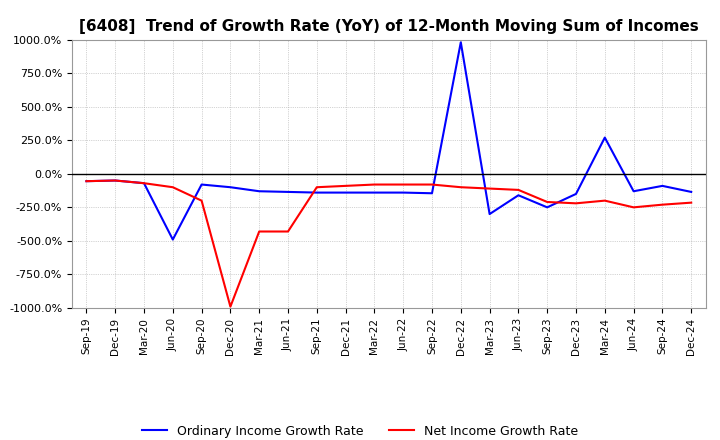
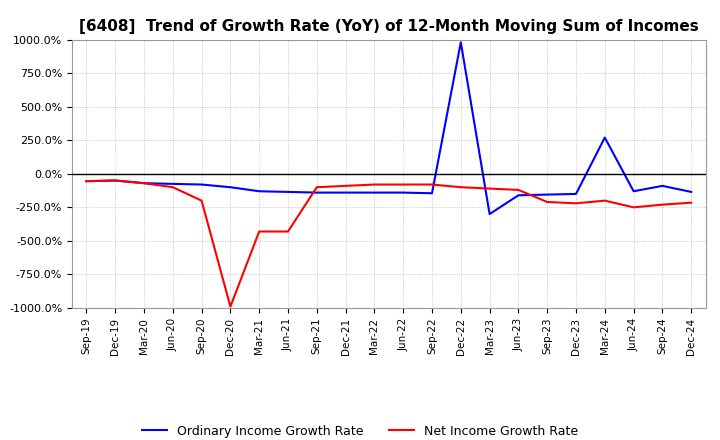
Ordinary Income Growth Rate/Jun-20: -490% -> -80%
Ordinary Income Growth Rate/Sep-23: -250% -> -160%
